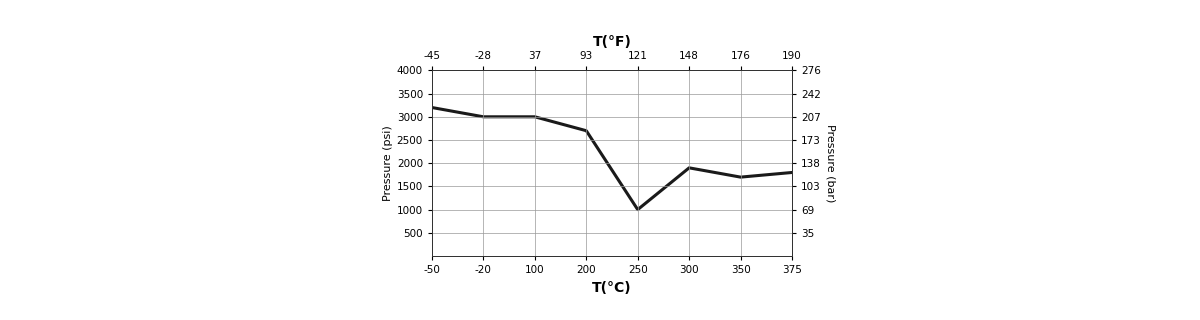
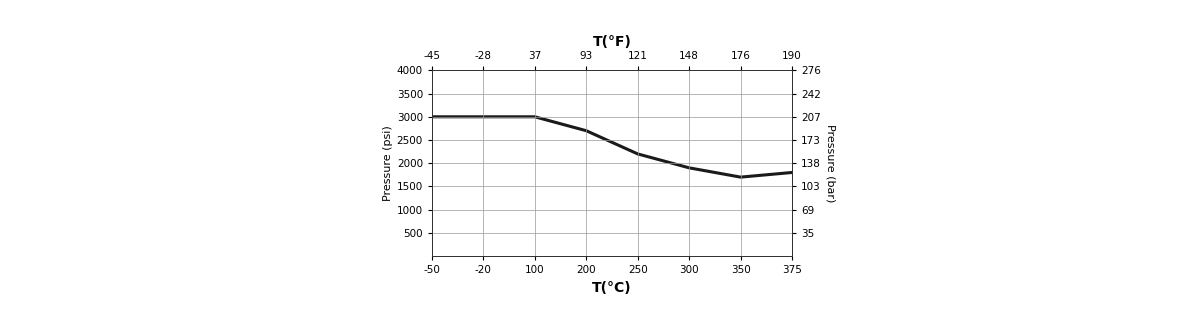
-50: 3200 -> 3000
250: 1000 -> 2200
